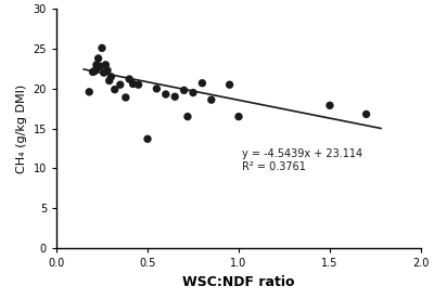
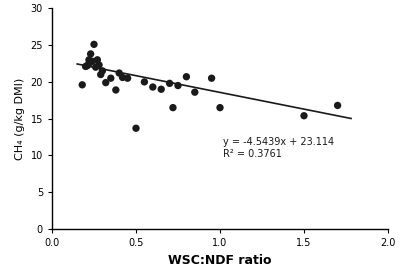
1.5: 17.9 -> 15.4
